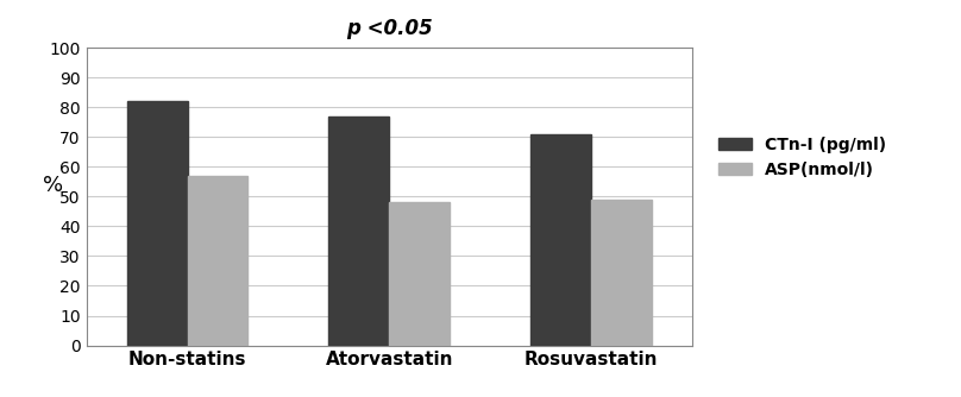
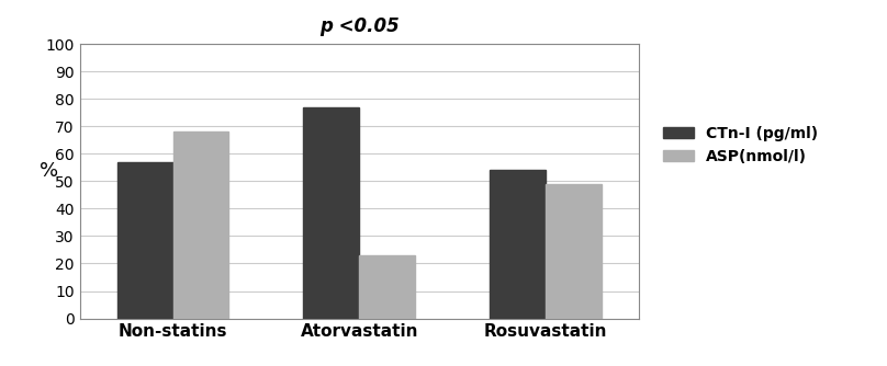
CTn-I (pg/ml)/Non-statins: 82 -> 57
ASP(nmol/l)/Non-statins: 57 -> 68
ASP(nmol/l)/Atorvastatin: 48 -> 23
CTn-I (pg/ml)/Rosuvastatin: 71 -> 54
